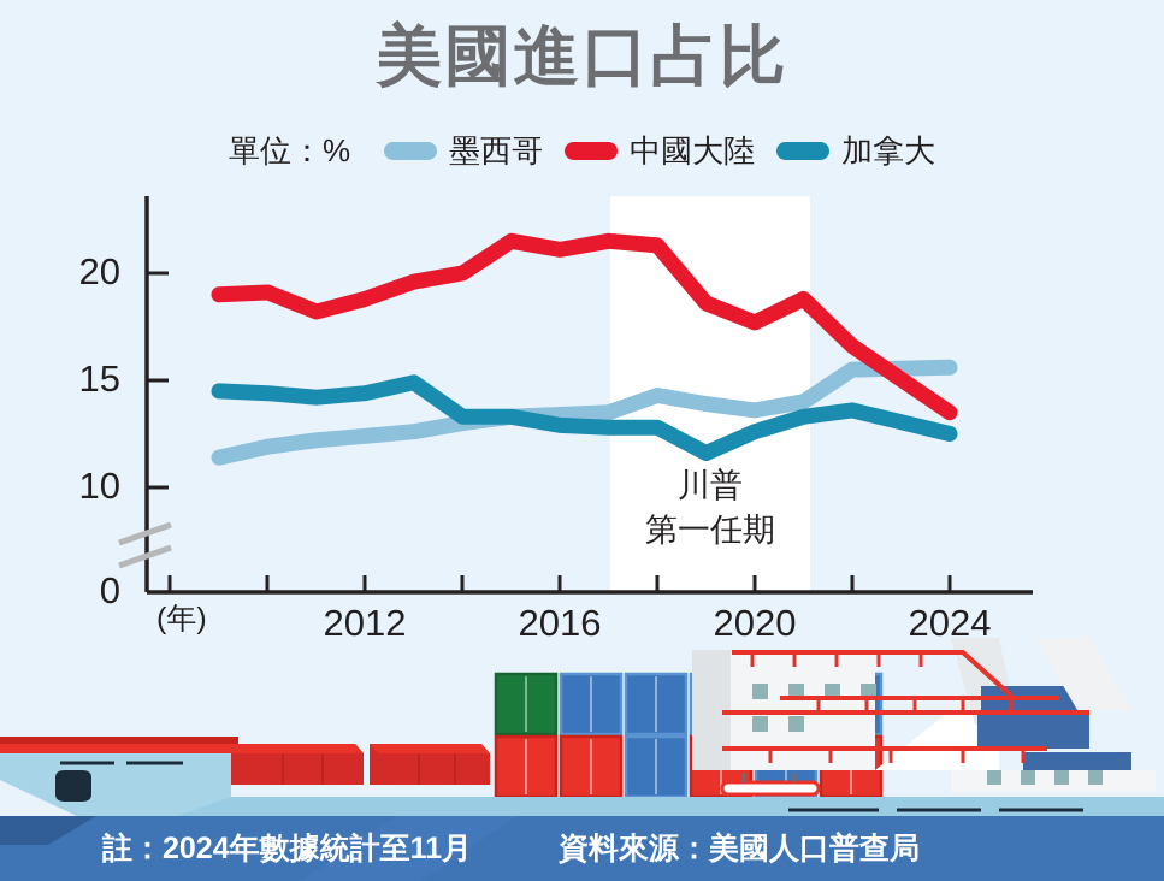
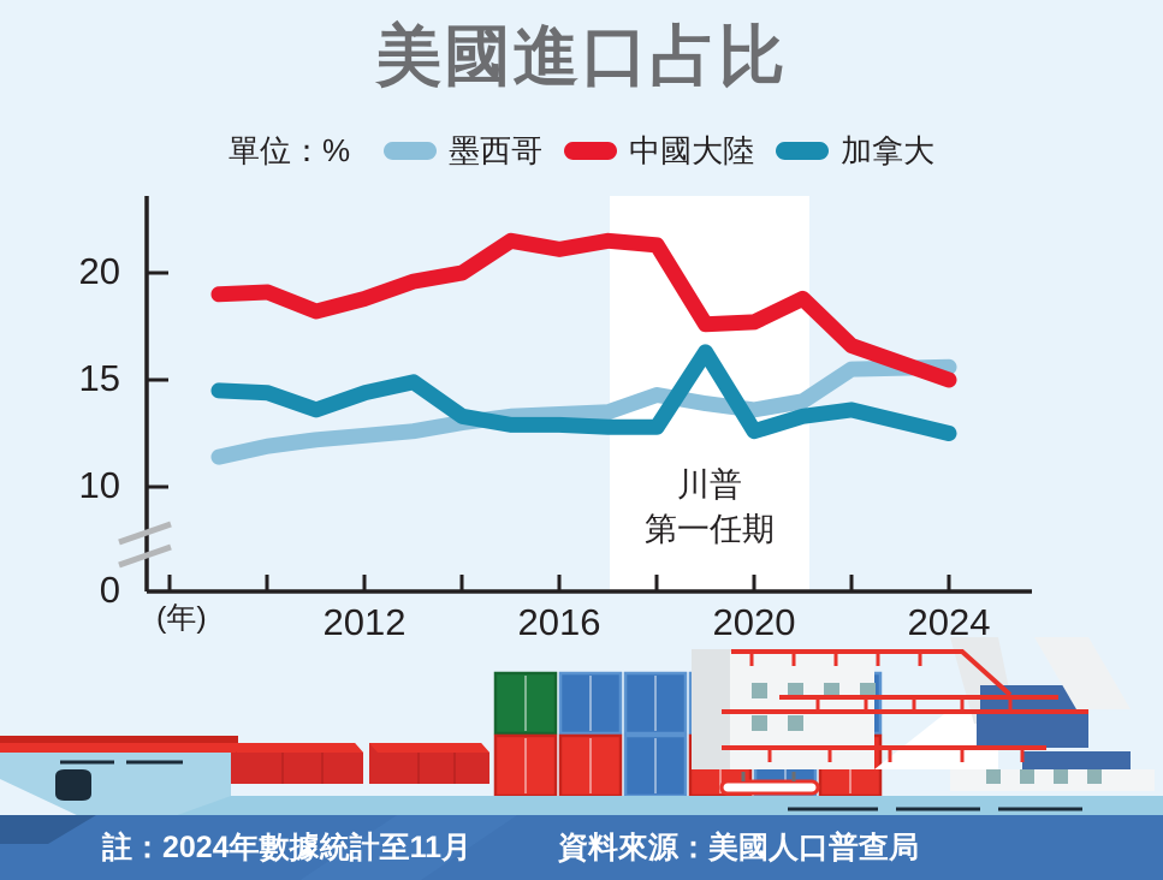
加拿大/2012: 14.2 -> 13.6
加拿大/2016: 13.3 -> 12.9
中國大陸/2020: 18.6 -> 17.6
加拿大/2020: 11.6 -> 16.3
中國大陸/2024: 13.5 -> 15.0
